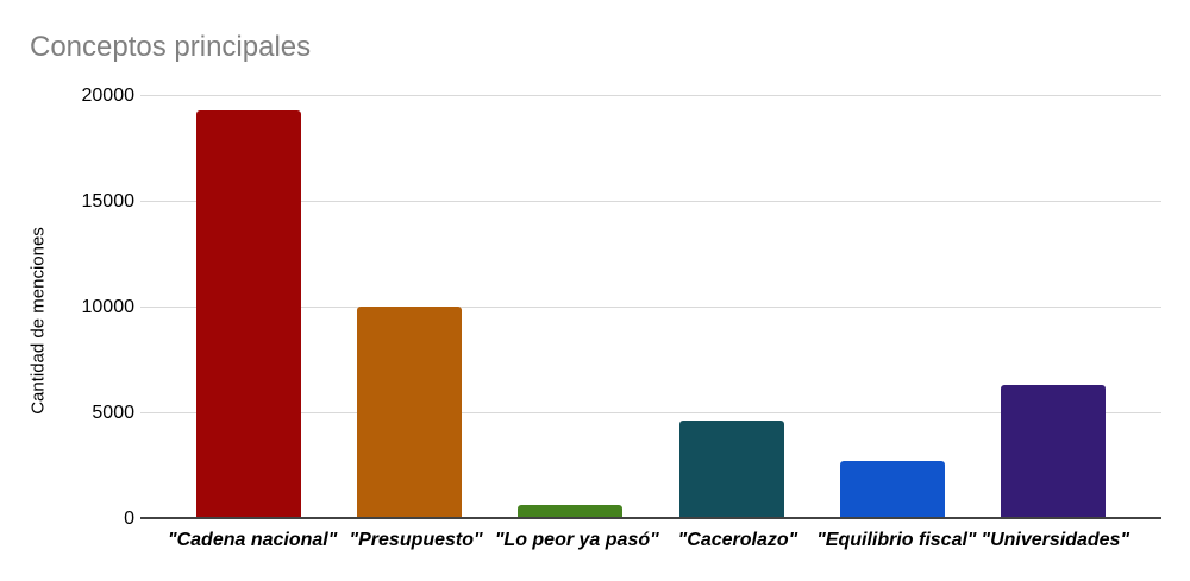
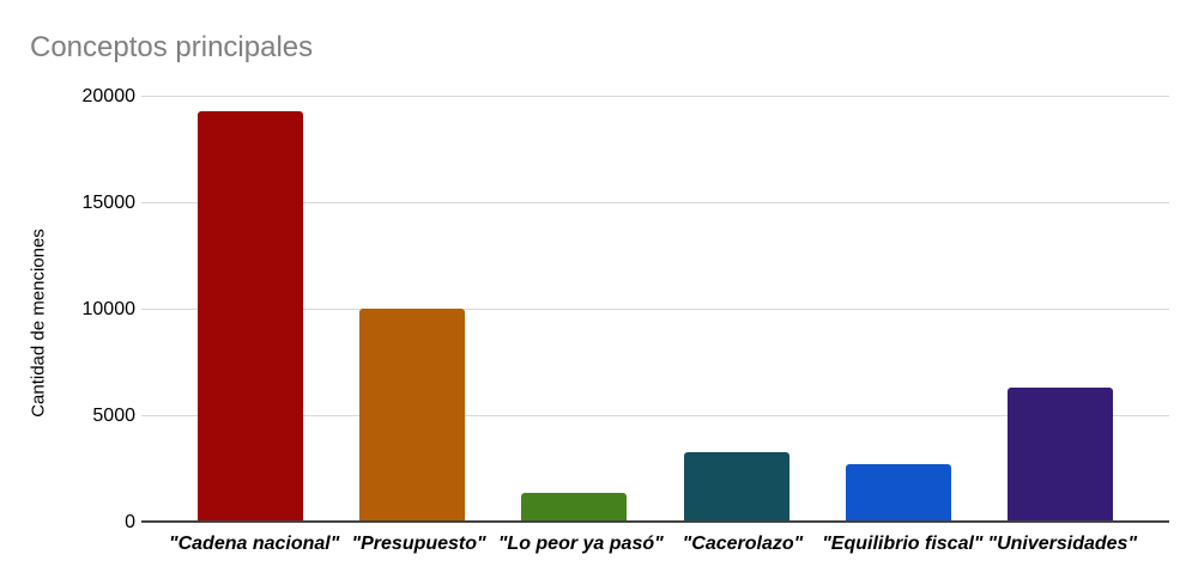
"Lo peor ya pasó": 700 -> 1400
"Cacerolazo": 4600 -> 3300
